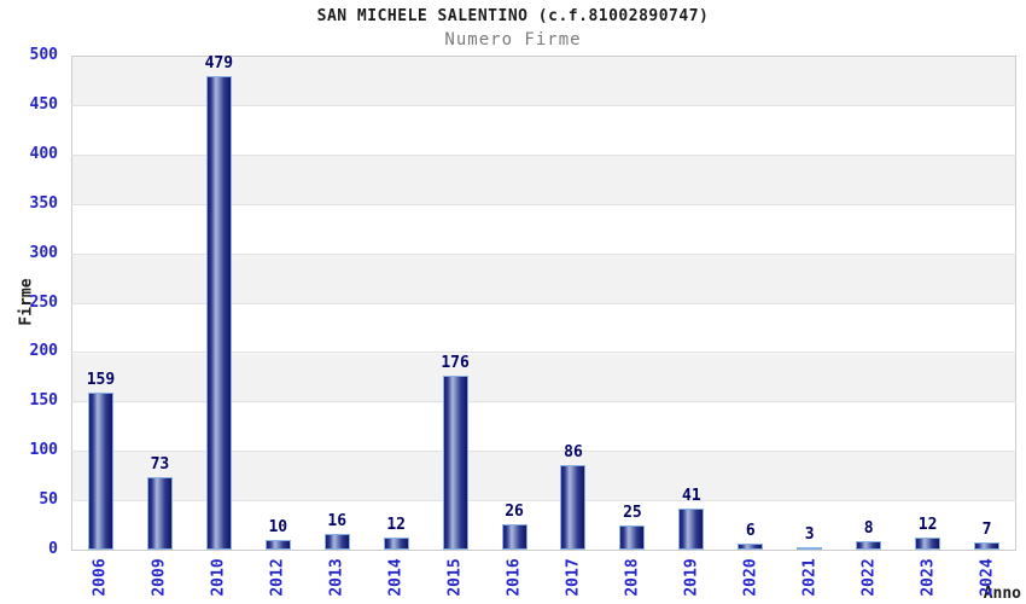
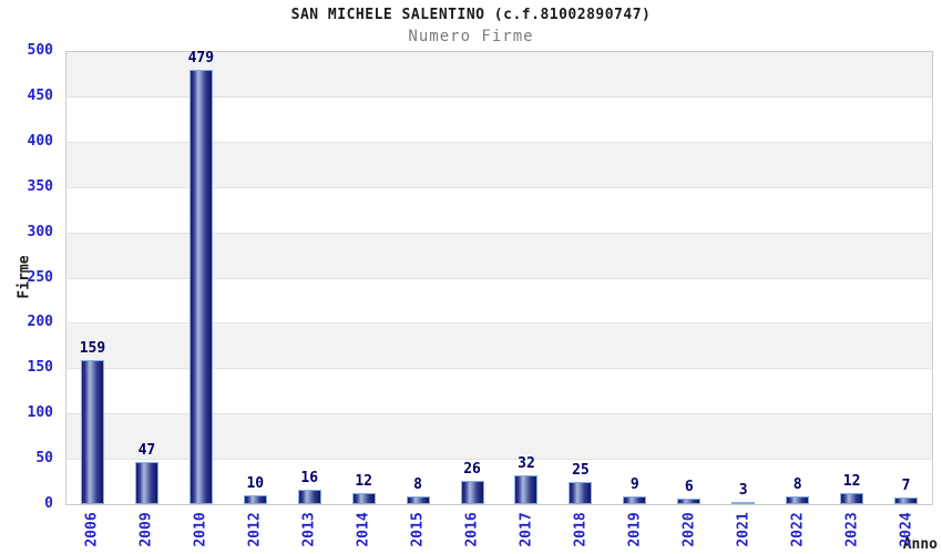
2009: 73 -> 47
2015: 176 -> 8
2017: 86 -> 32
2019: 41 -> 9
